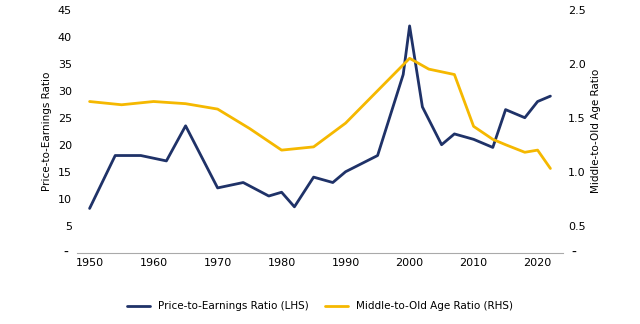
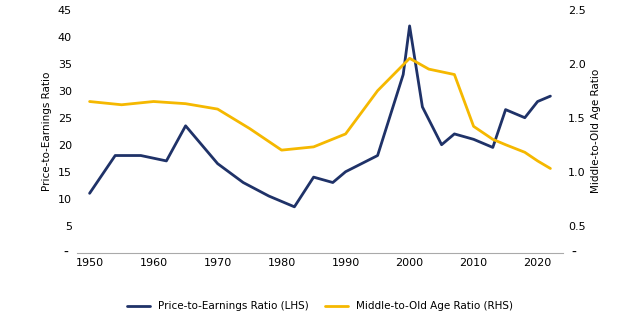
Price-to-Earnings Ratio (LHS)/1950: 8.2 -> 11.0
Price-to-Earnings Ratio (LHS)/1970: 12.0 -> 16.5
Price-to-Earnings Ratio (LHS)/1980: 11.2 -> 9.5
Middle-to-Old Age Ratio (RHS)/1990: 1.45 -> 1.35
Middle-to-Old Age Ratio (RHS)/2020: 1.20 -> 1.10
